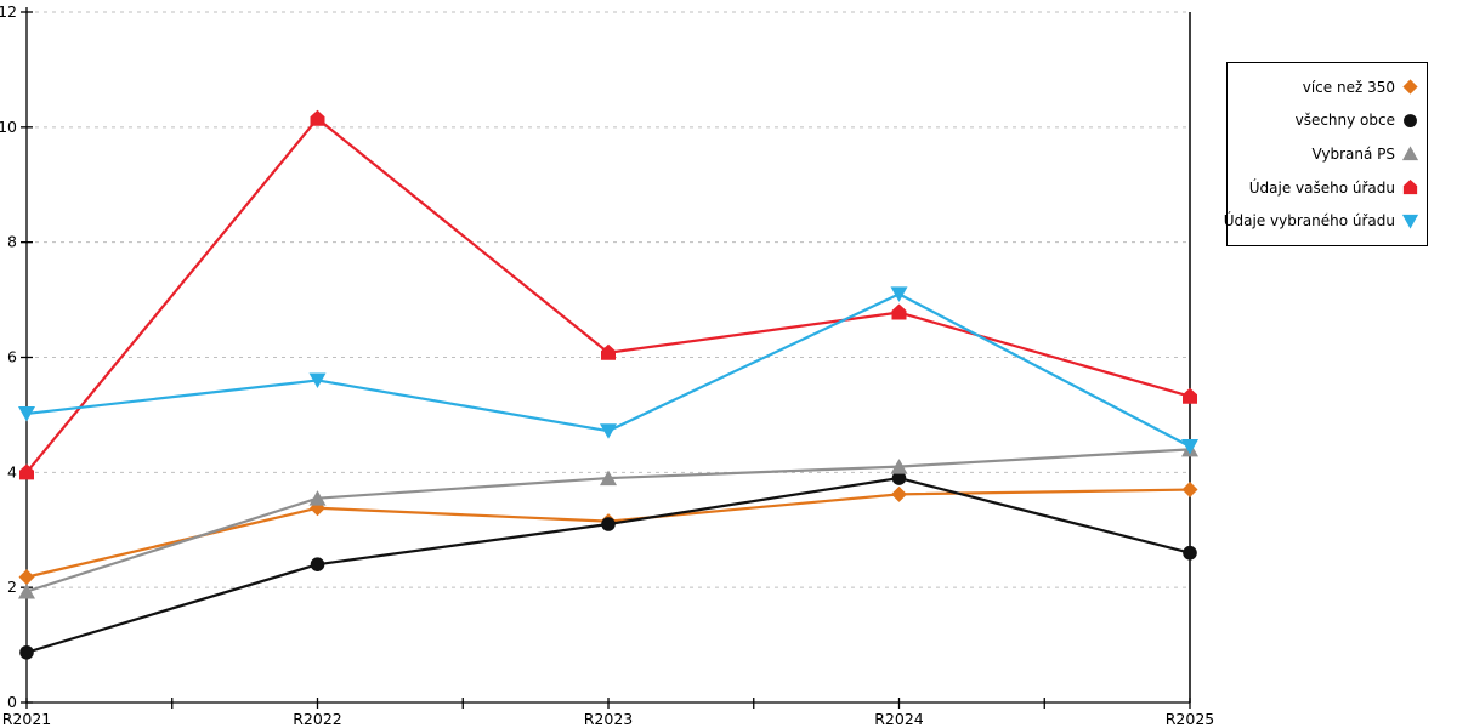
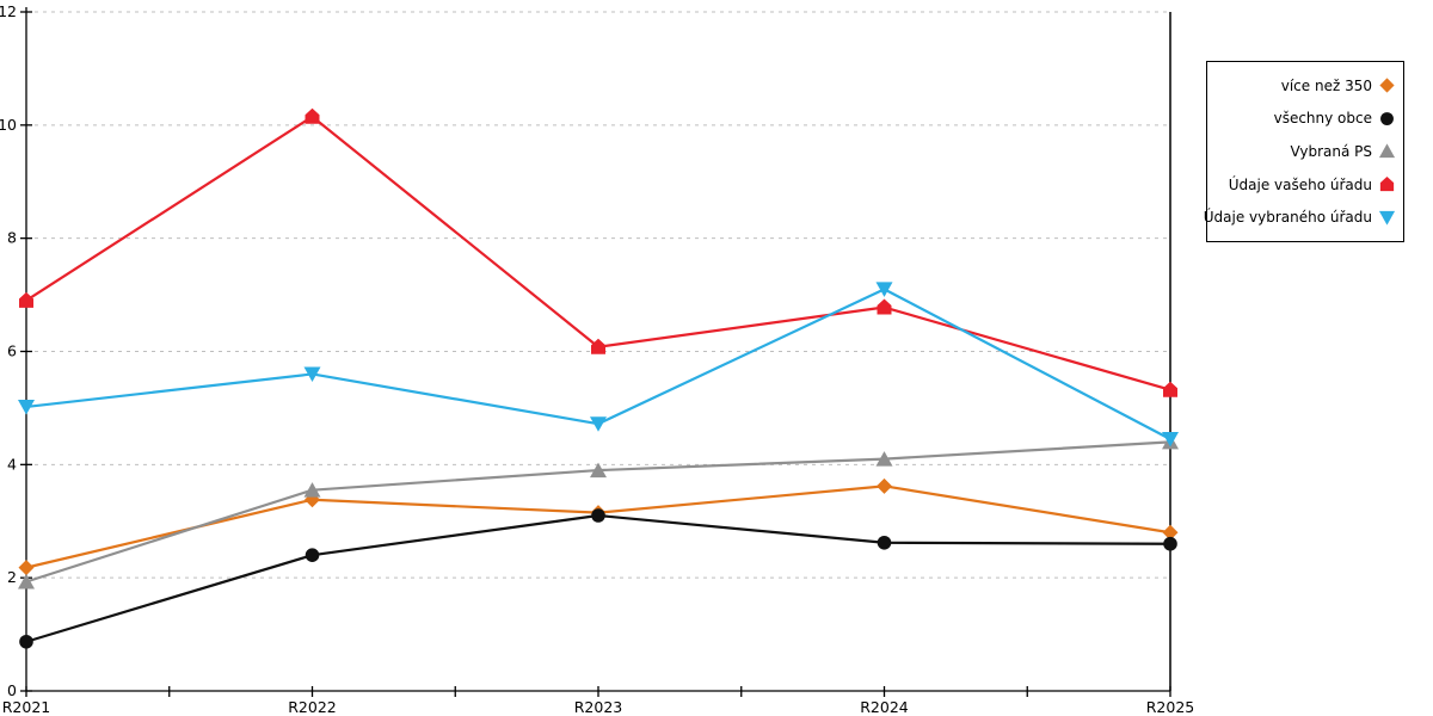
Údaje vašeho úřadu/R2021: 4.0 -> 6.9
všechny obce/R2024: 3.9 -> 2.6
více než 350/R2025: 3.7 -> 2.8
